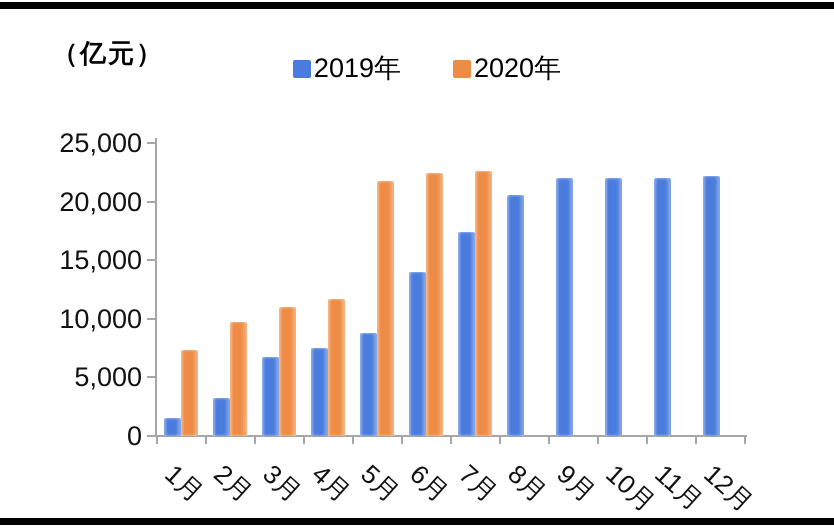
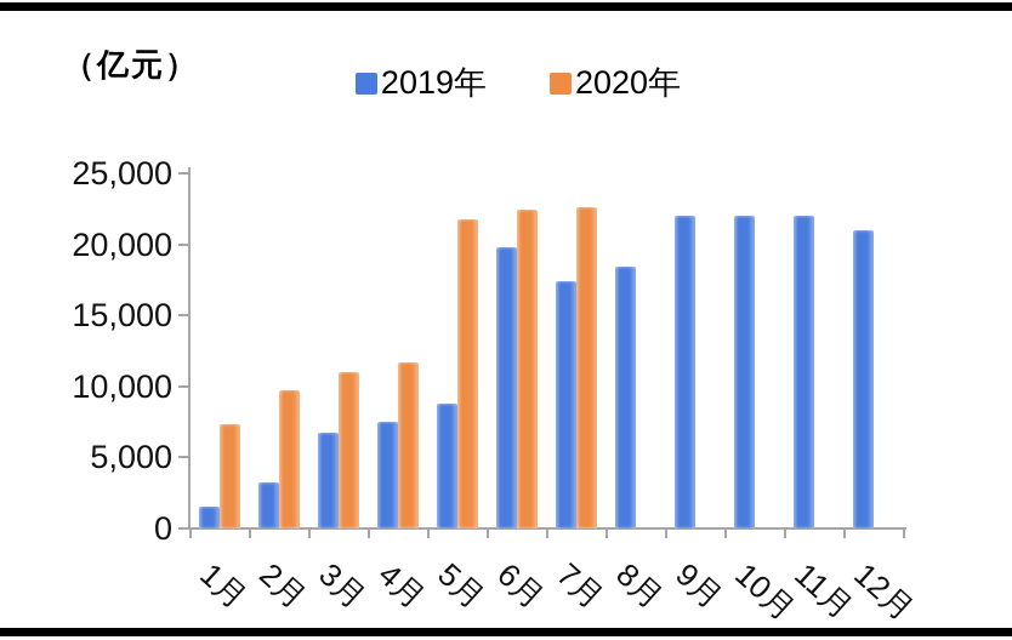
2019年/6月: 14000 -> 19800
2019年/8月: 20600 -> 18400
2019年/12月: 22200 -> 21000
